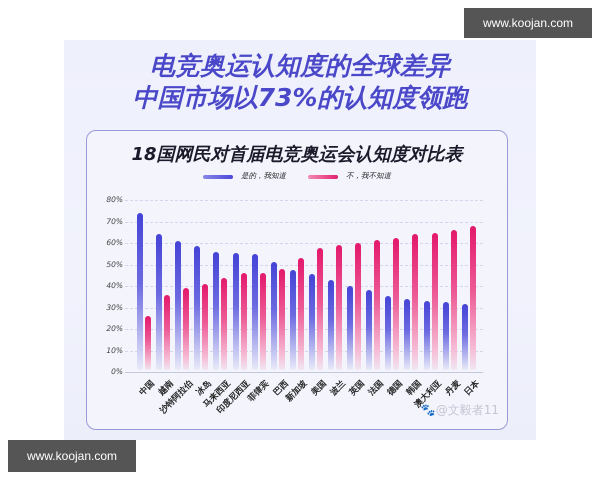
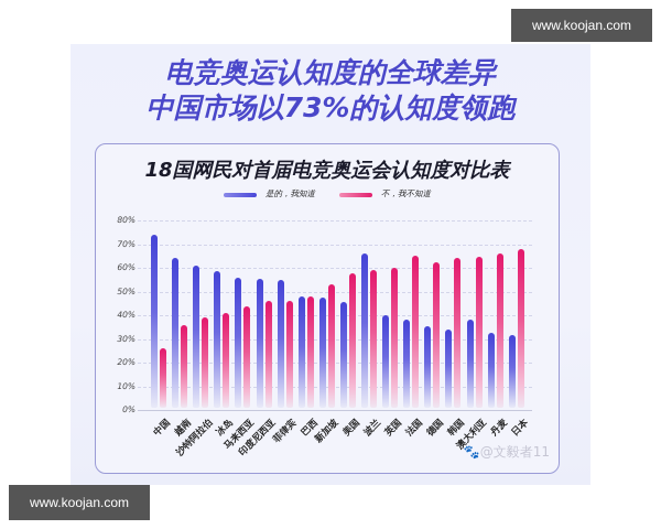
是的，我知道/巴西: 51% -> 48%
是的，我知道/波兰: 43% -> 66%
不，我不知道/法国: 62% -> 65%
是的，我知道/澳大利亚: 33% -> 38%
